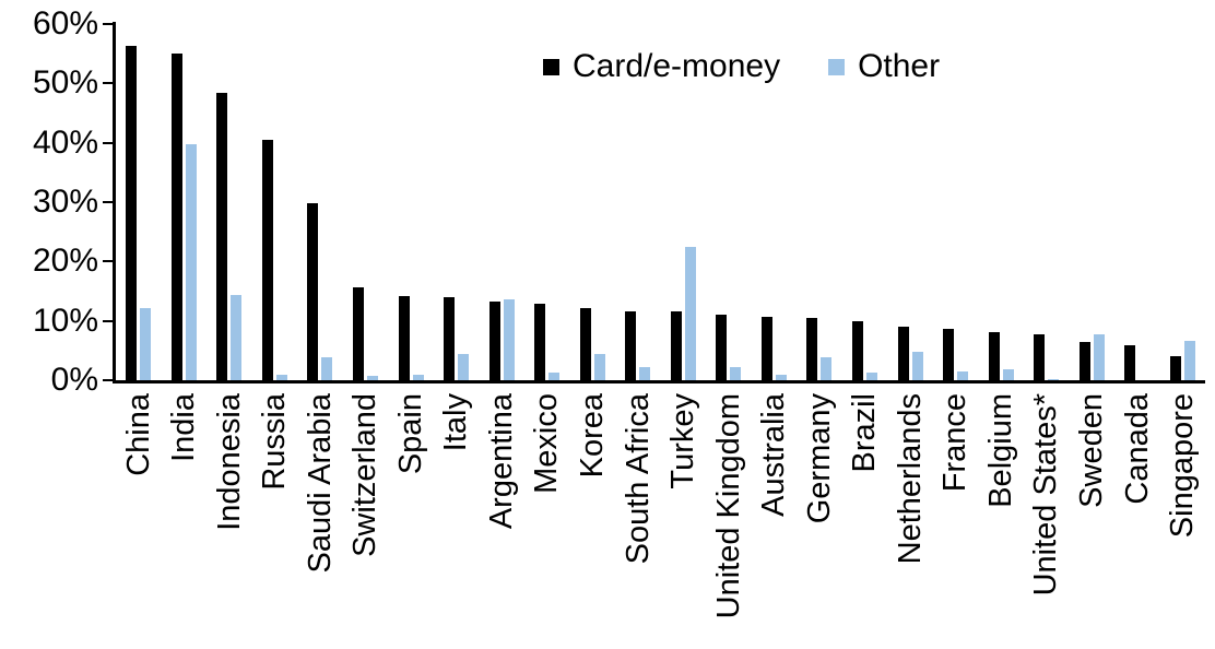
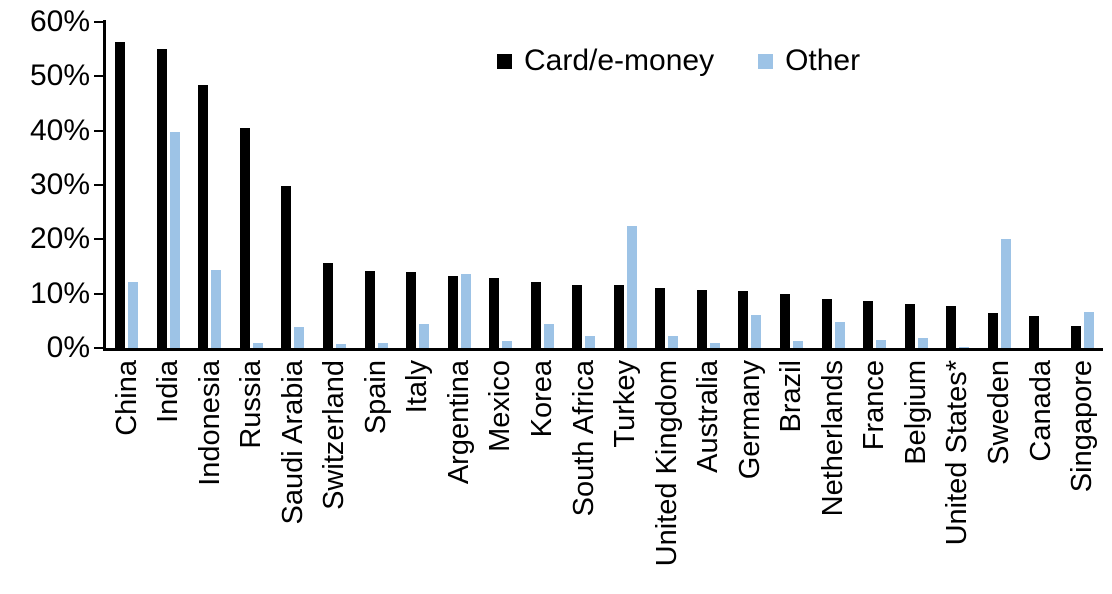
Other/Germany: 4% -> 6%
Other/Sweden: 8% -> 20%
